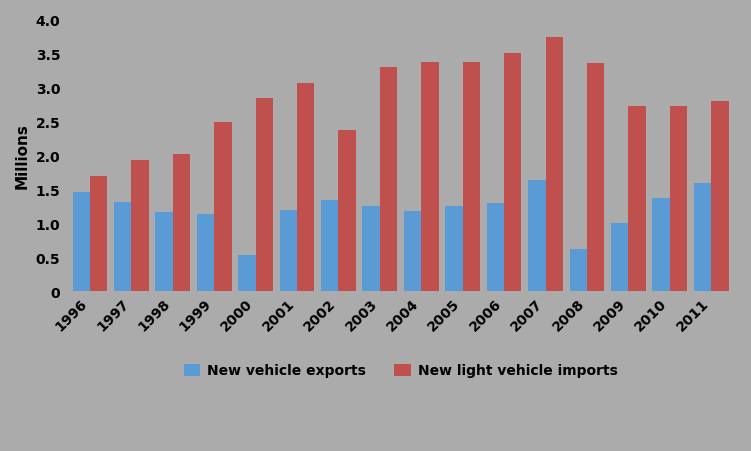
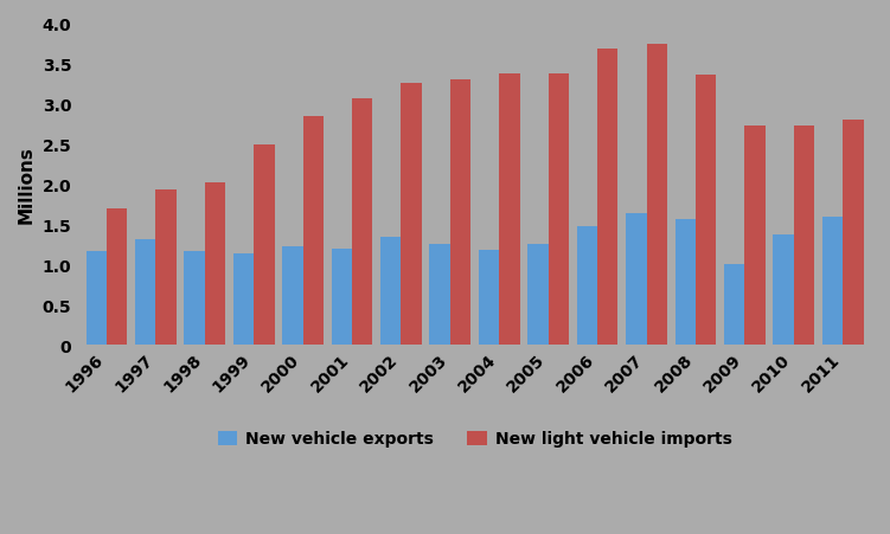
New vehicle exports/1996: 1.46 -> 1.17
New vehicle exports/2000: 0.54 -> 1.22
New light vehicle imports/2002: 2.38 -> 3.26
New vehicle exports/2006: 1.30 -> 1.47
New light vehicle imports/2006: 3.50 -> 3.68
New vehicle exports/2008: 0.62 -> 1.57
